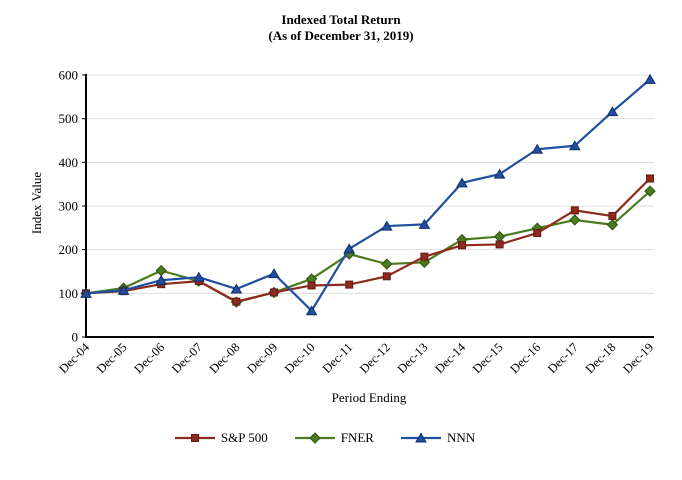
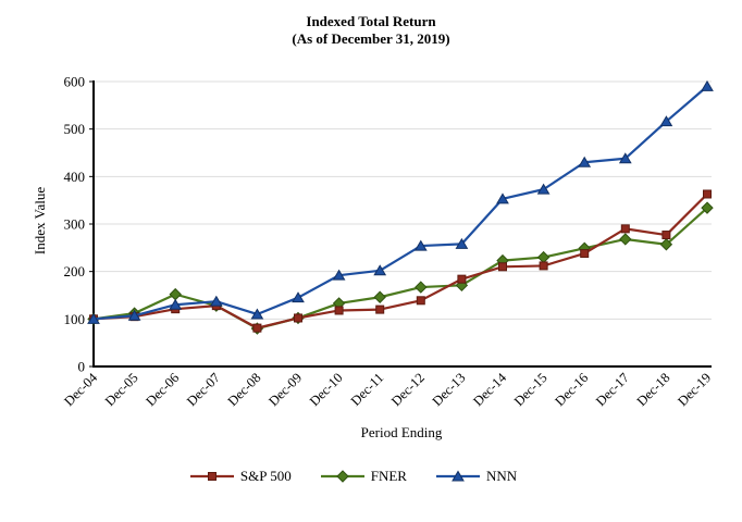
NNN/Dec-10: 60 -> 190
FNER/Dec-11: 190 -> 150
